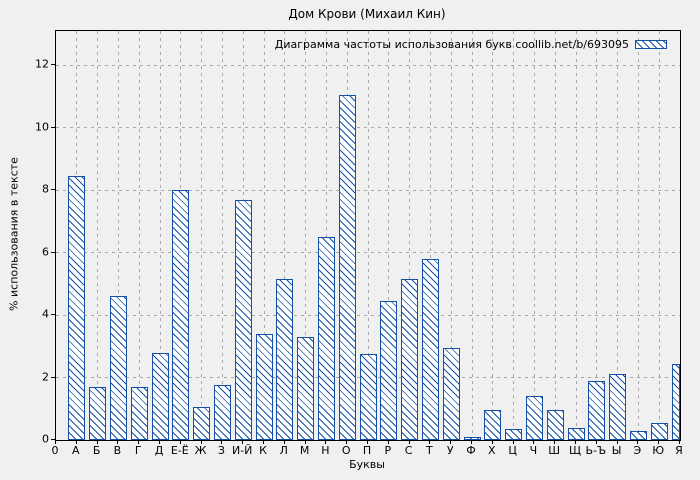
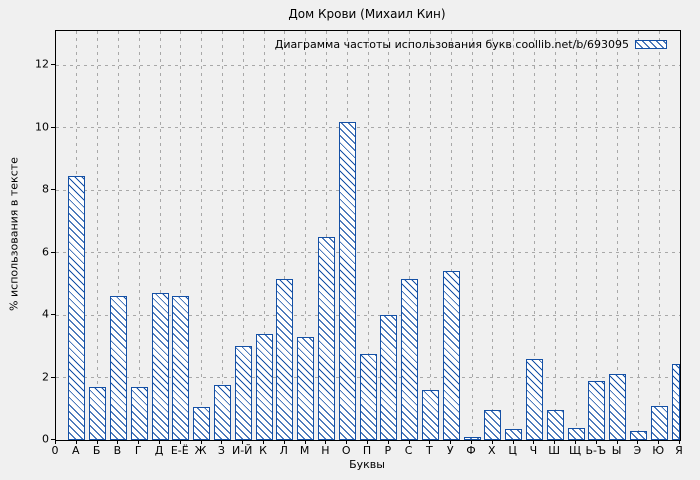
Д: 2.8 -> 4.7
Е-Ё: 8.0 -> 4.6
И-Й: 7.7 -> 3.0
О: 11.1 -> 10.2
Р: 4.5 -> 4.0
Т: 5.8 -> 1.6
У: 3.0 -> 5.4
Ч: 1.4 -> 2.6
Ю: 0.6 -> 1.1
